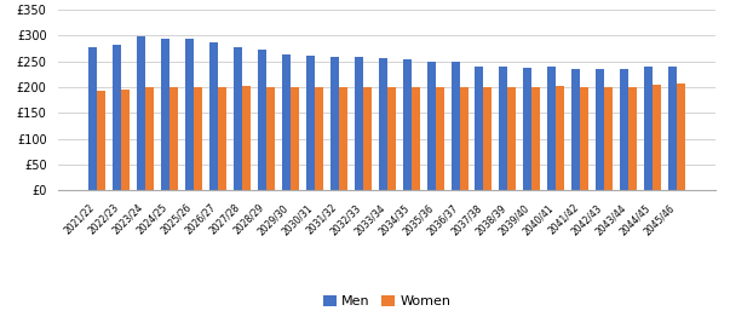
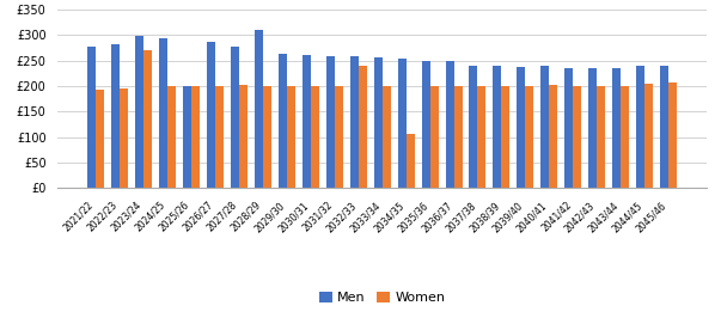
Women/2023/24: £199 -> £270
Men/2025/26: £294 -> £200
Men/2028/29: £272 -> £310
Women/2032/33: £199 -> £240
Women/2034/35: £199 -> £105
